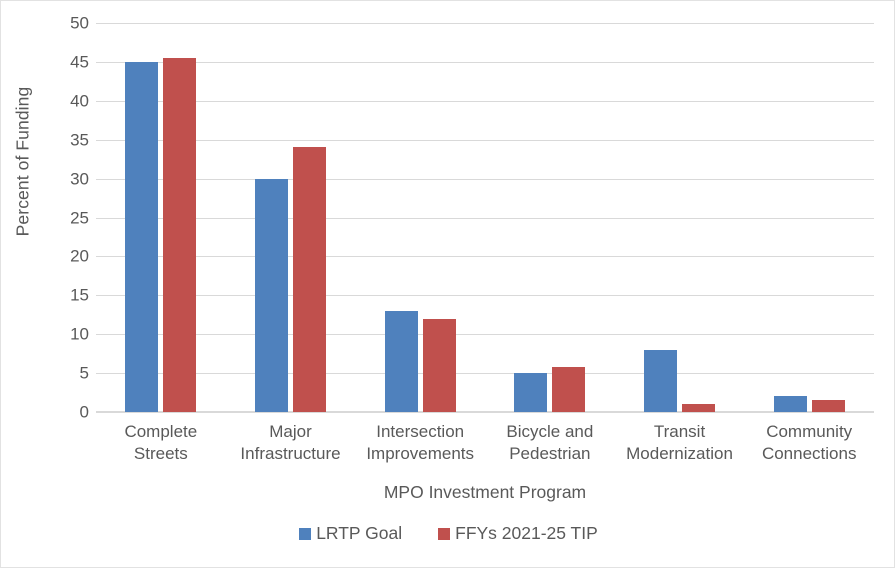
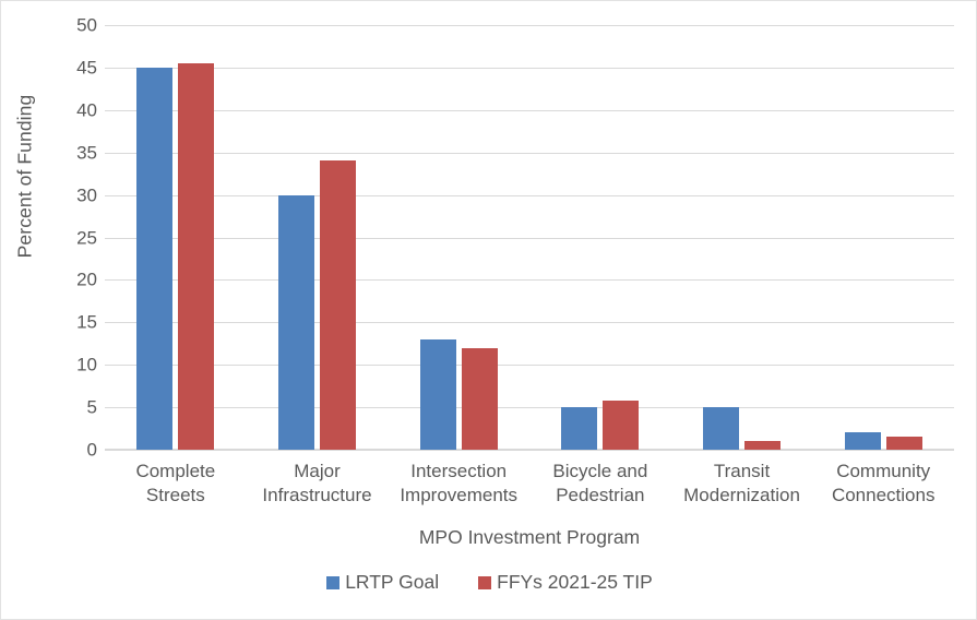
LRTP Goal/Transit Modernization: 8 -> 5
